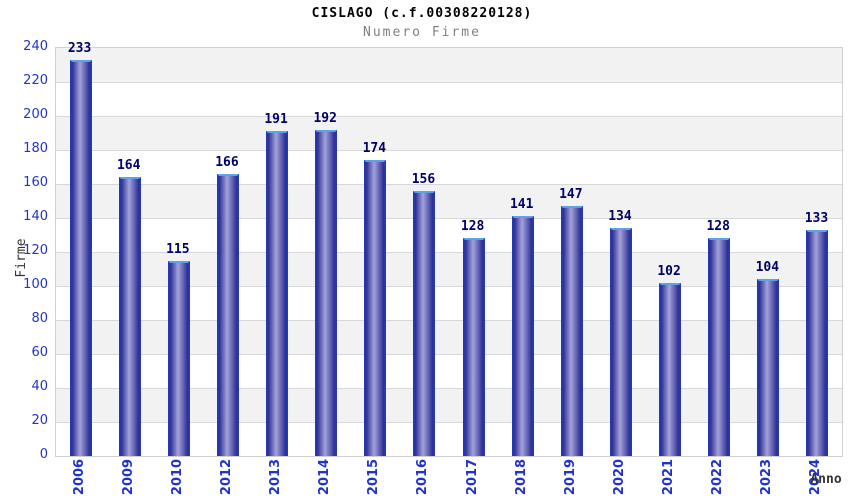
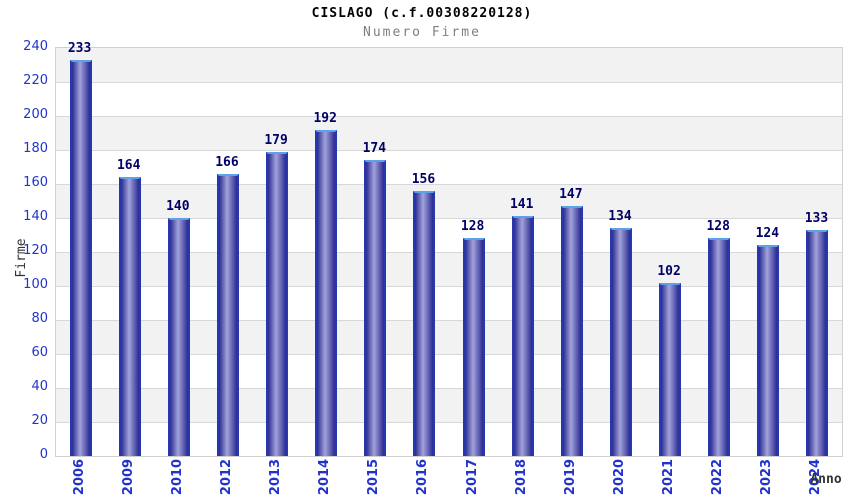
2010: 115 -> 140
2013: 191 -> 179
2023: 104 -> 124
